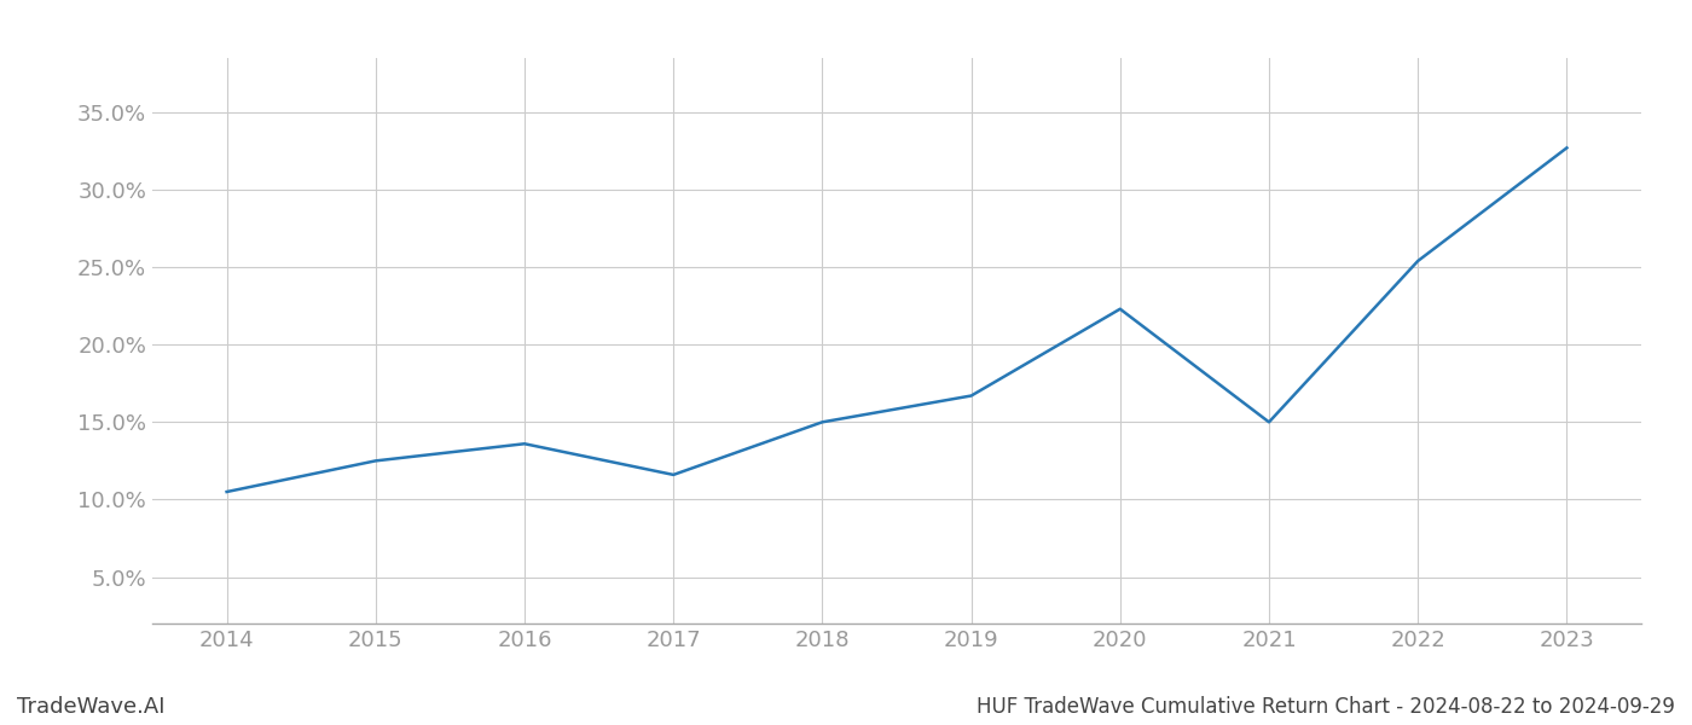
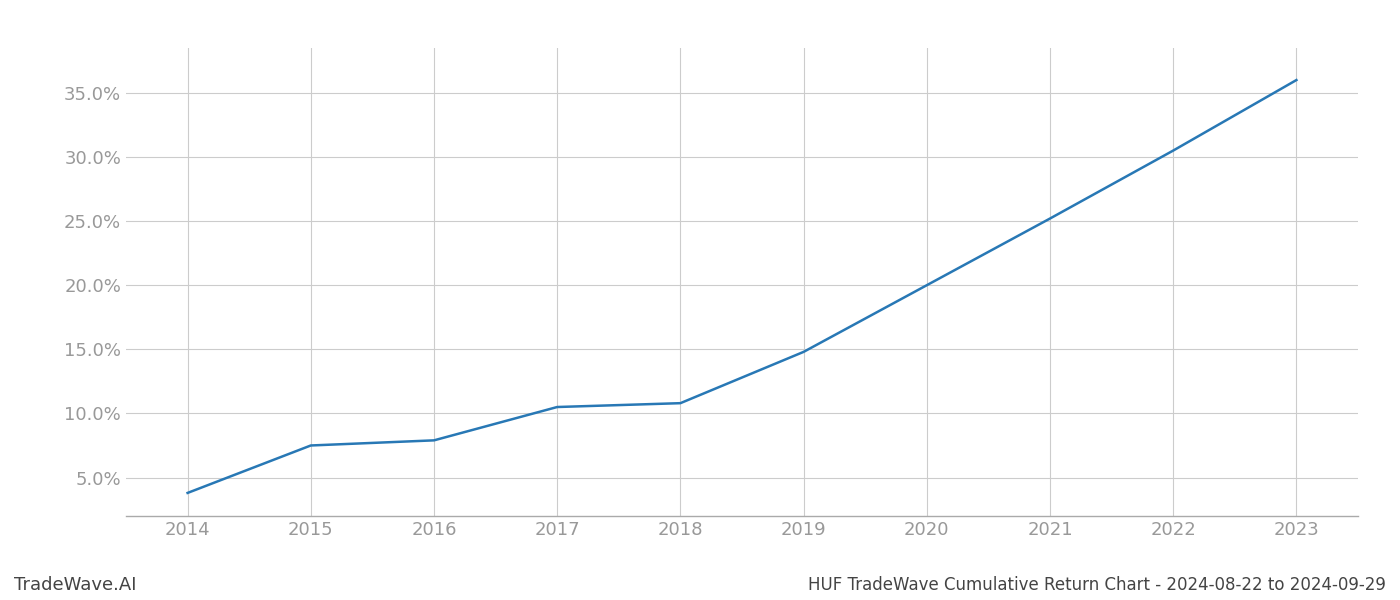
2014: 10.5% -> 3.8%
2015: 12.5% -> 7.5%
2016: 13.6% -> 7.9%
2017: 11.6% -> 10.5%
2018: 15.0% -> 10.8%
2019: 16.7% -> 14.8%
2020: 22.3% -> 20.0%
2021: 15.0% -> 25.2%
2022: 25.4% -> 30.5%
2023: 32.7% -> 36.0%
